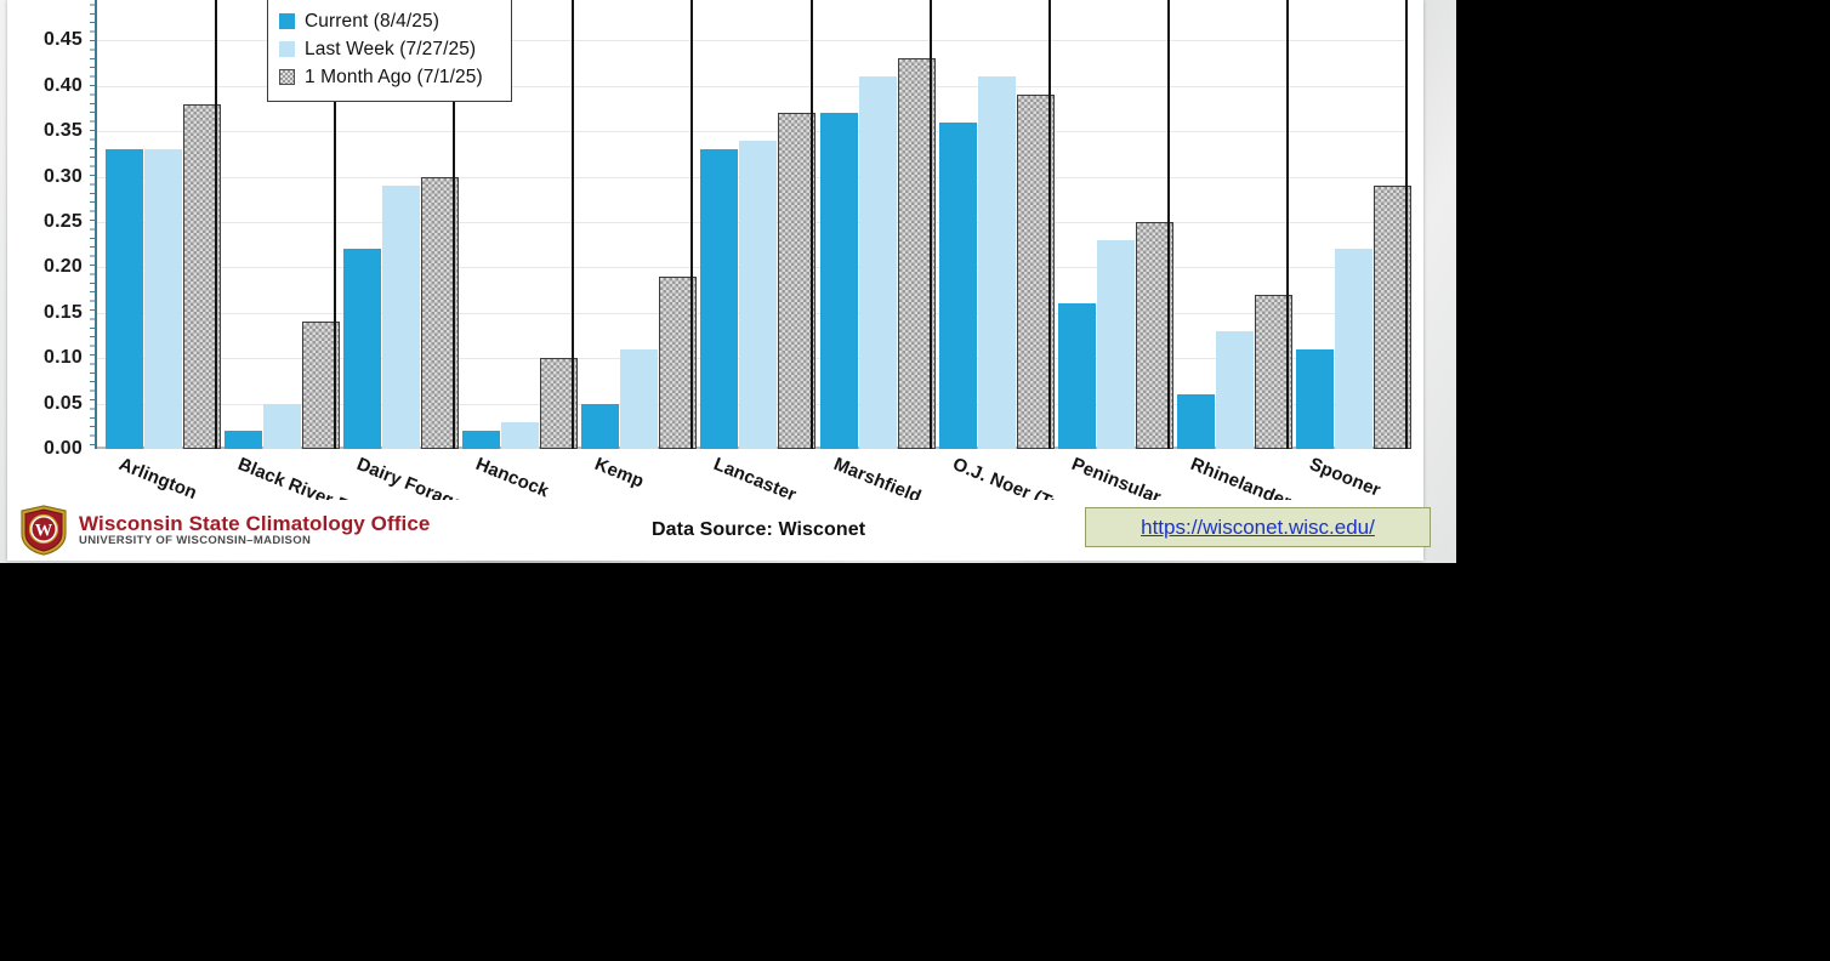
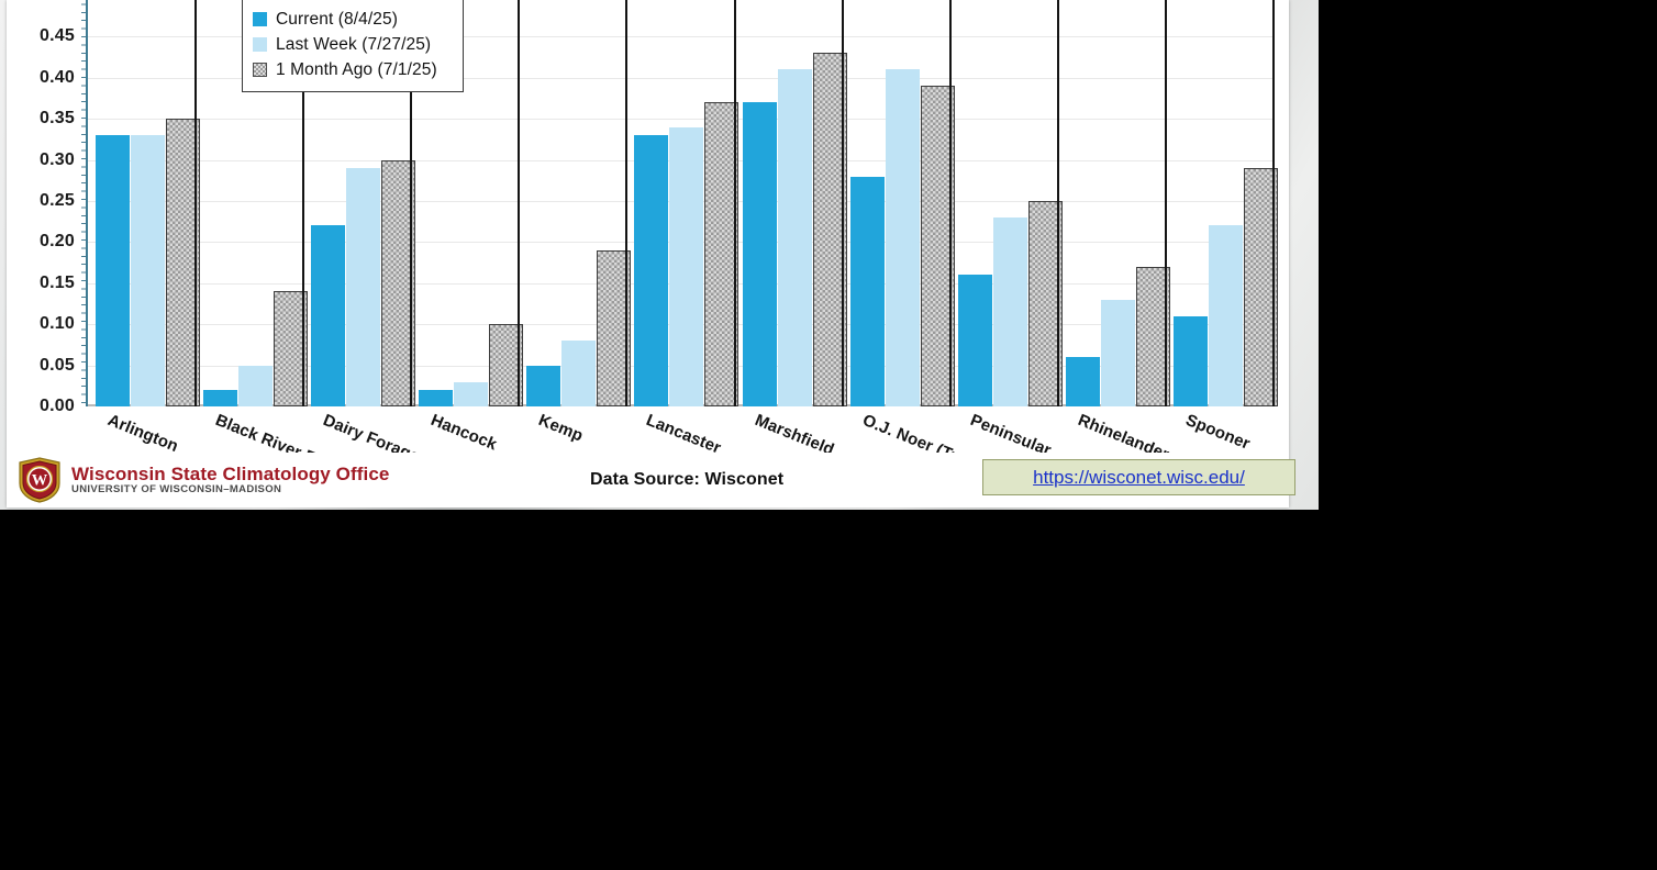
1 Month Ago (7/1/25)/Arlington: 0.38 -> 0.35
Last Week (7/27/25)/Kemp: 0.11 -> 0.08
Current (8/4/25)/O.J. Noer (Turfgrass): 0.36 -> 0.28
